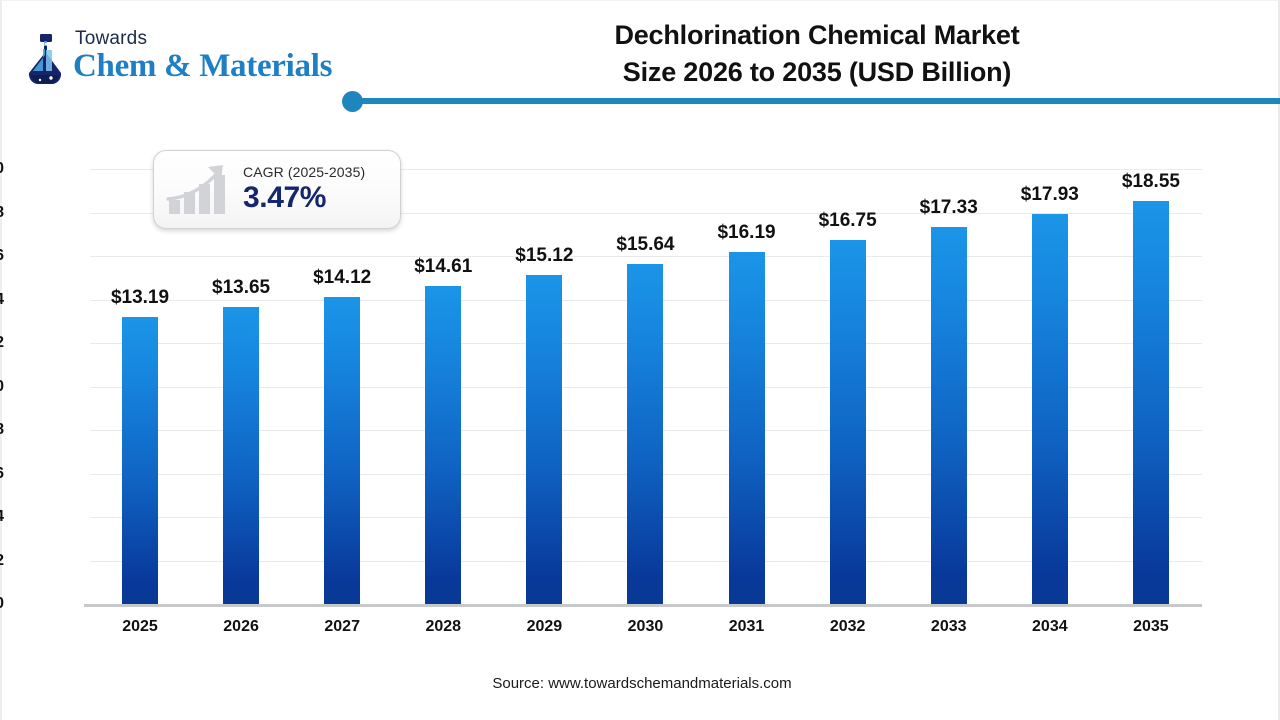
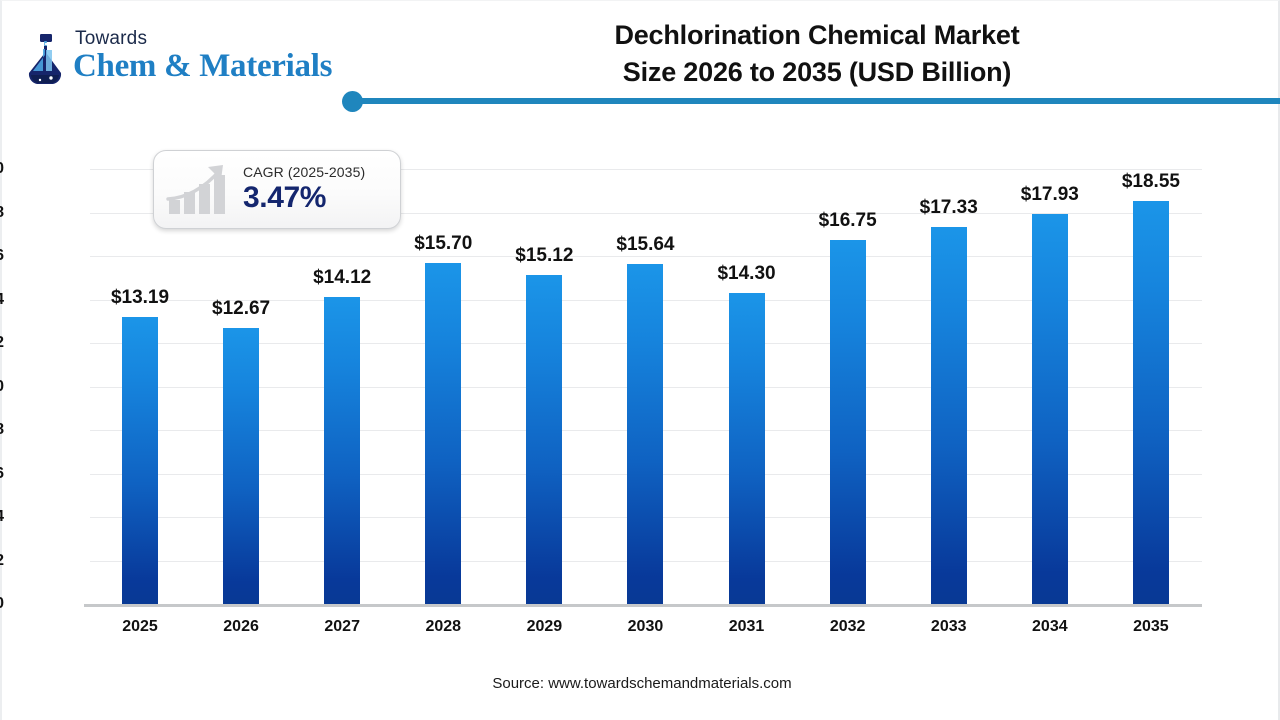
2026: $13.65 -> $12.67
2028: $14.61 -> $15.70
2031: $16.19 -> $14.30
